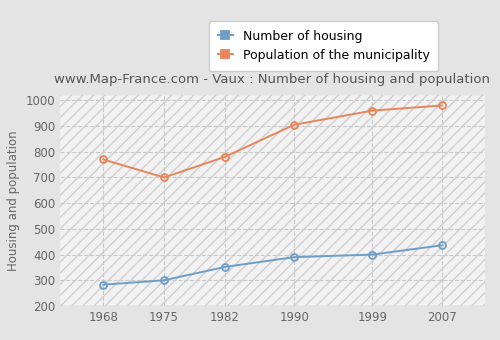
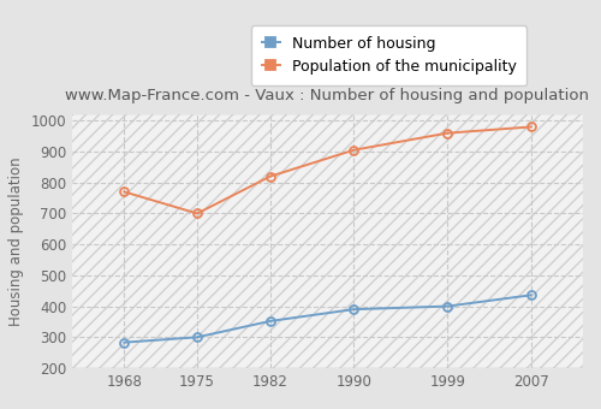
Population of the municipality/1982: 780 -> 820
